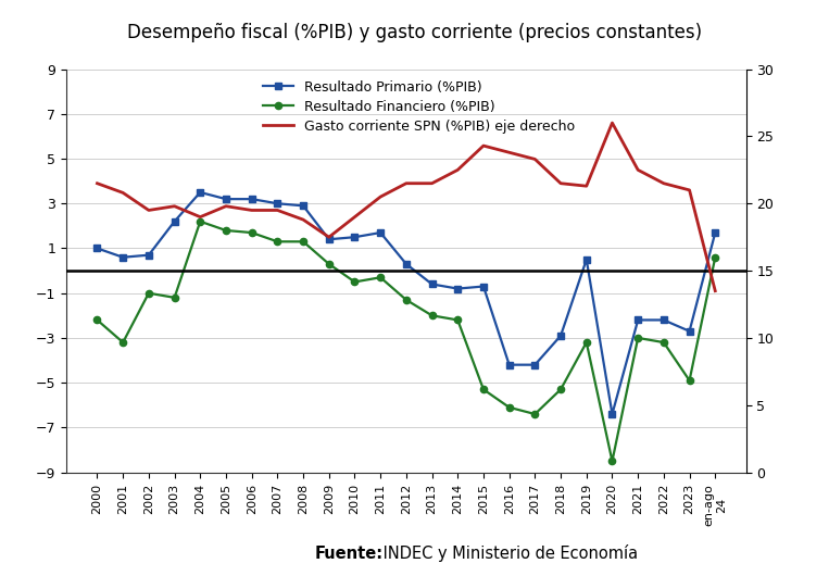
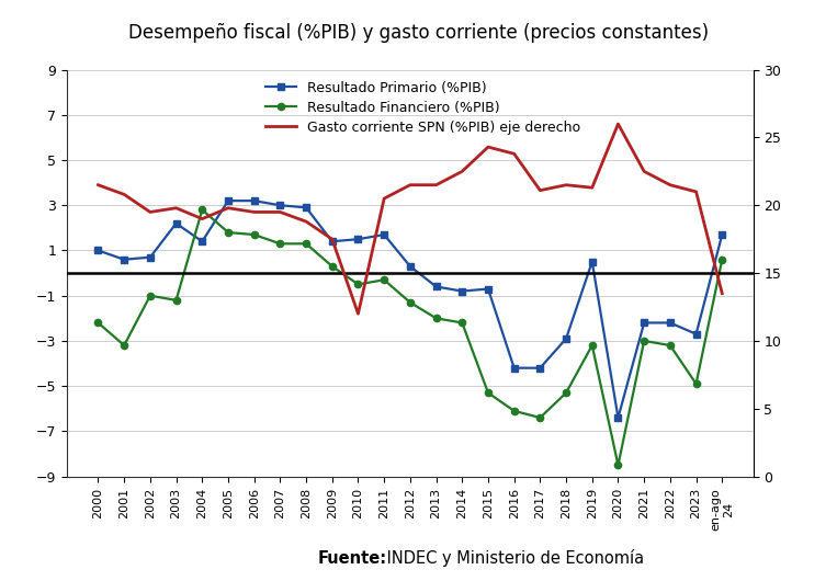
Resultado Primario (%PIB)/2004: 3.5 -> 1.4
Resultado Financiero (%PIB)/2004: 2.2 -> 2.8
Gasto corriente SPN (%PIB) eje derecho/2010: 19.0 -> 12.0
Gasto corriente SPN (%PIB) eje derecho/2017: 23.3 -> 21.1
